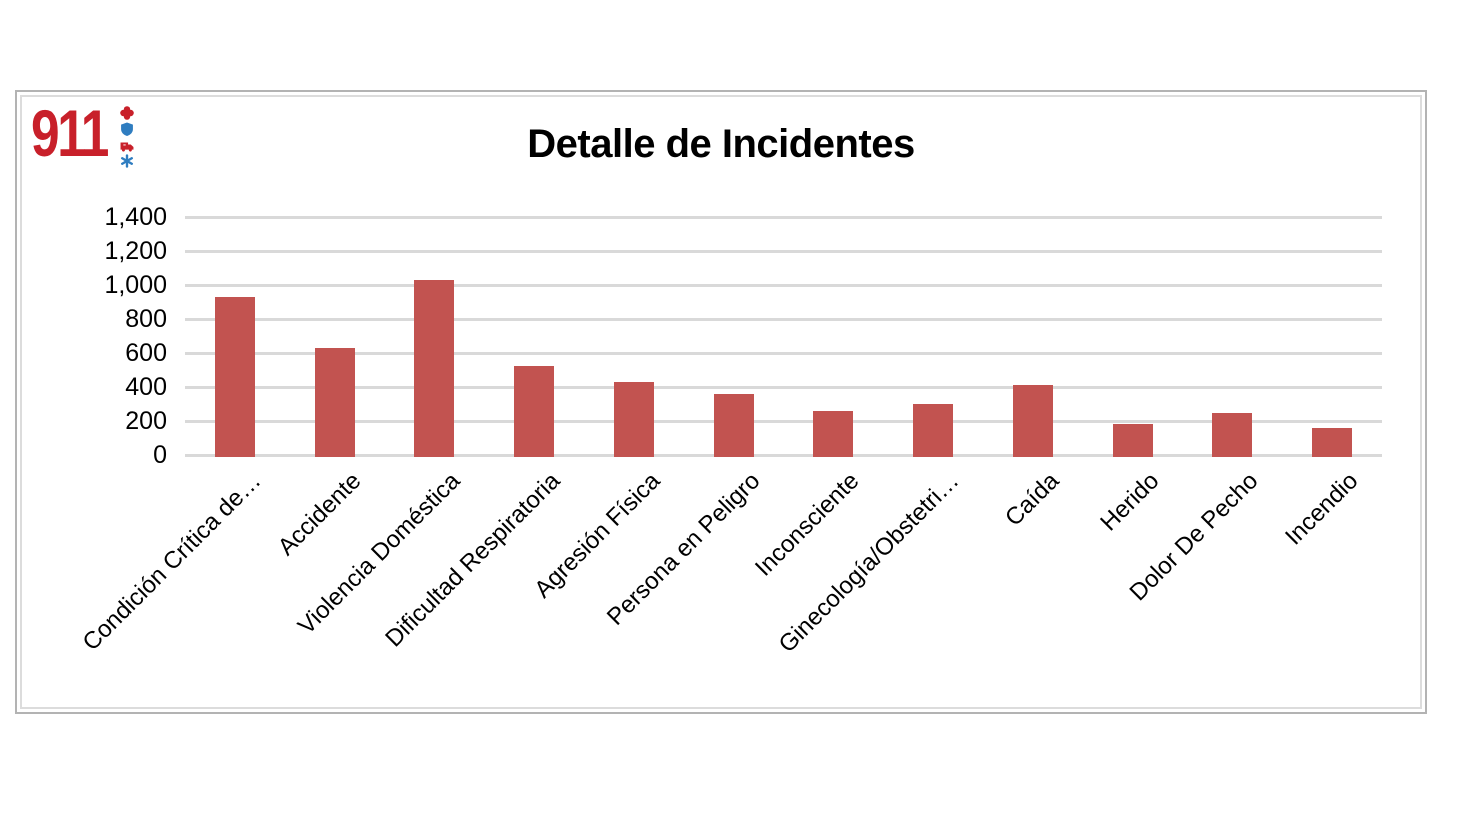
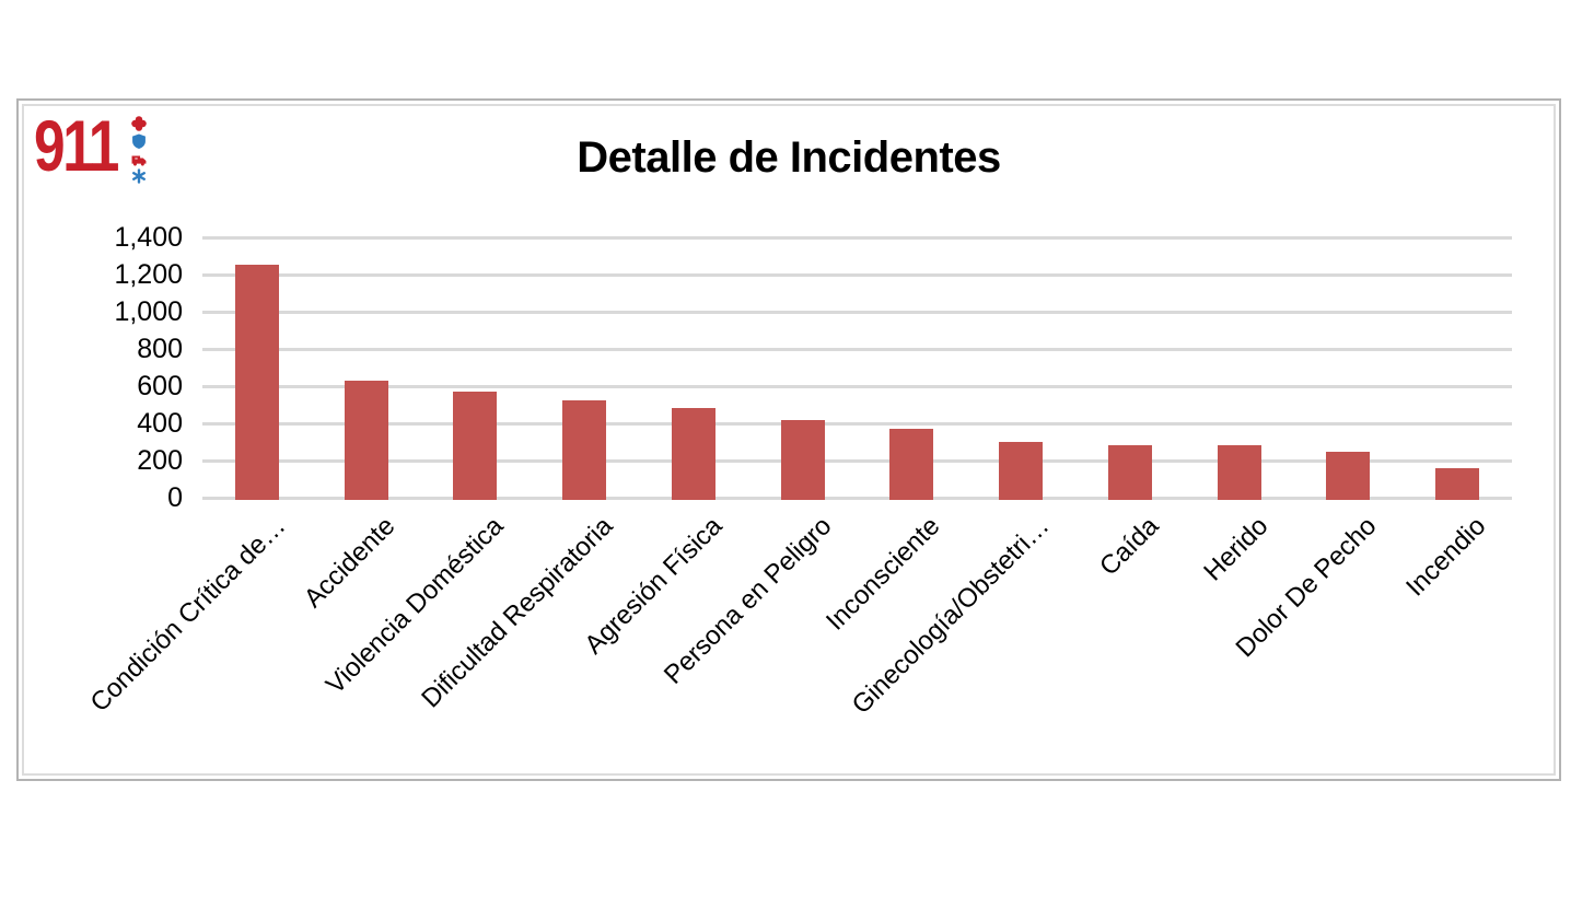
Condición Crítica de…: 930 -> 1260
Violencia Doméstica: 1030 -> 570
Agresión Física: 430 -> 480
Persona en Peligro: 360 -> 420
Inconsciente: 260 -> 370
Caída: 410 -> 280
Herido: 180 -> 280
